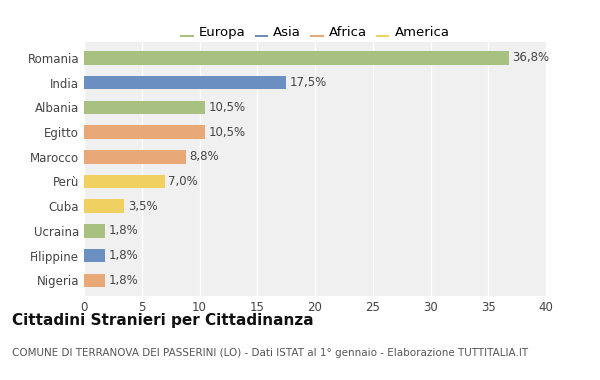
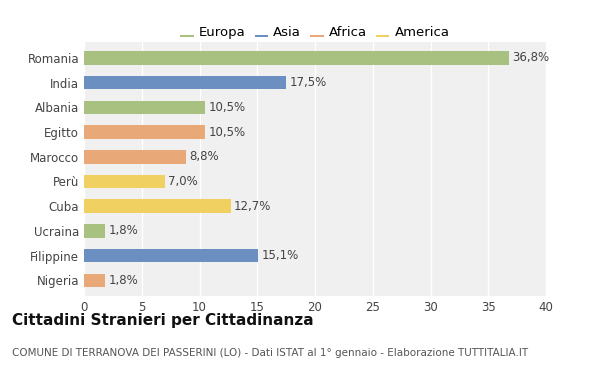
Cuba: 3,5% -> 12,7%
Filippine: 1,8% -> 15,1%
